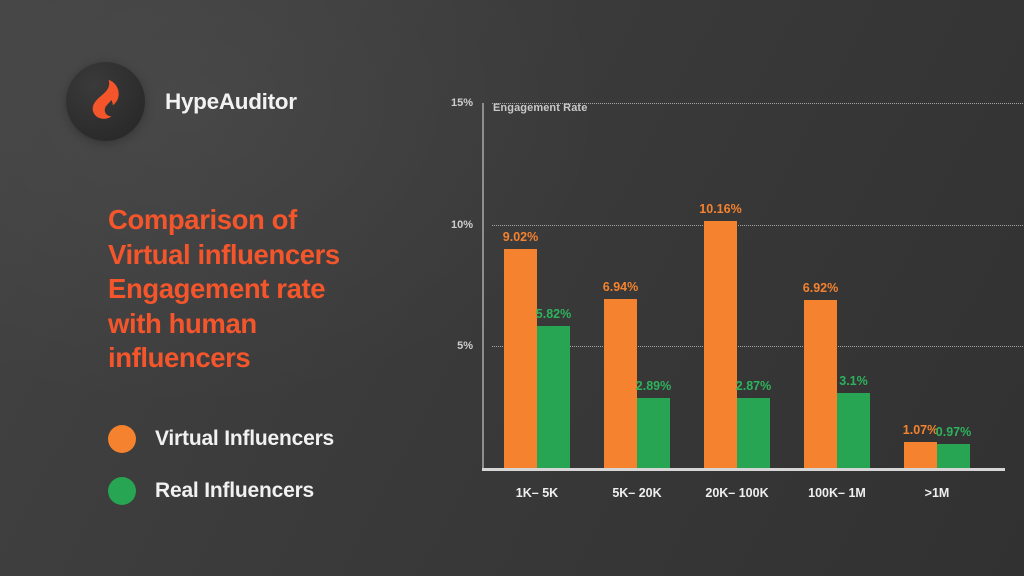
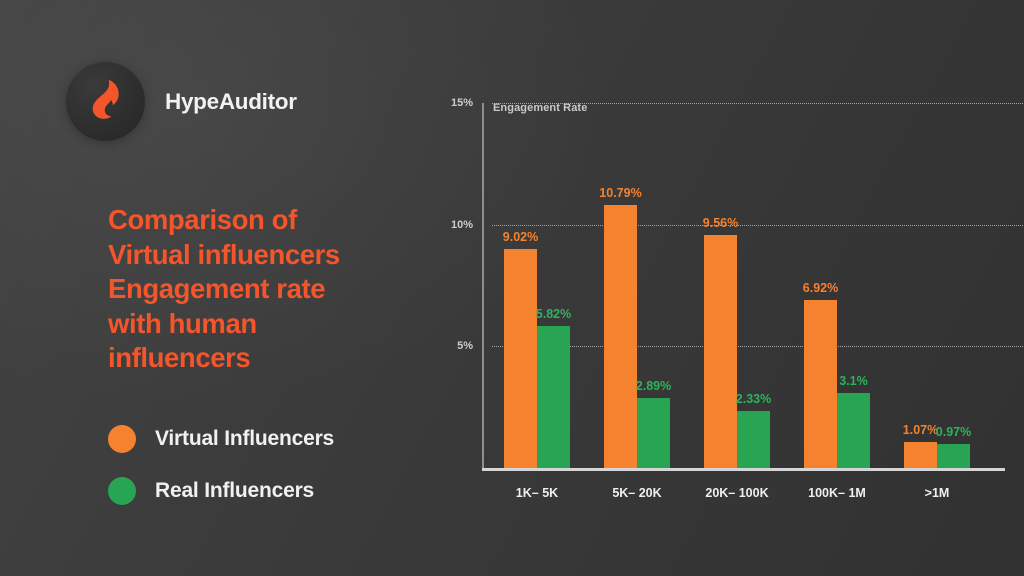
Virtual Influencers/5K– 20K: 6.94% -> 10.79%
Virtual Influencers/20K– 100K: 10.16% -> 9.56%
Real Influencers/20K– 100K: 2.87% -> 2.33%
